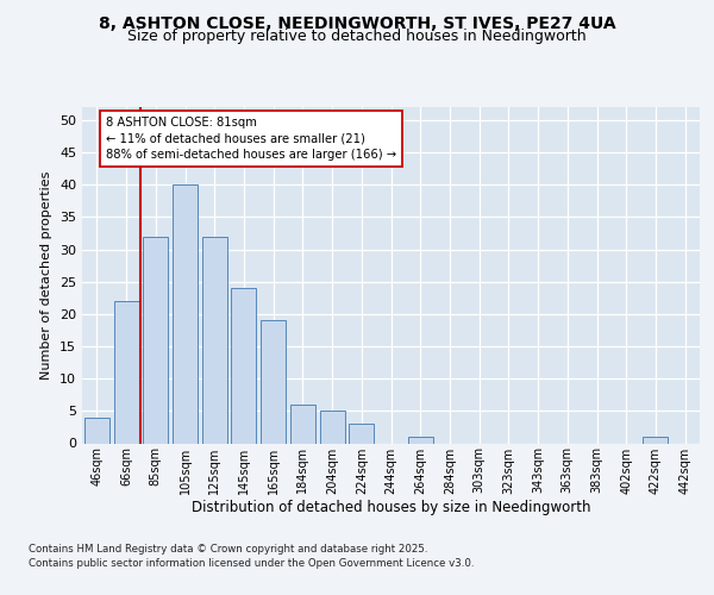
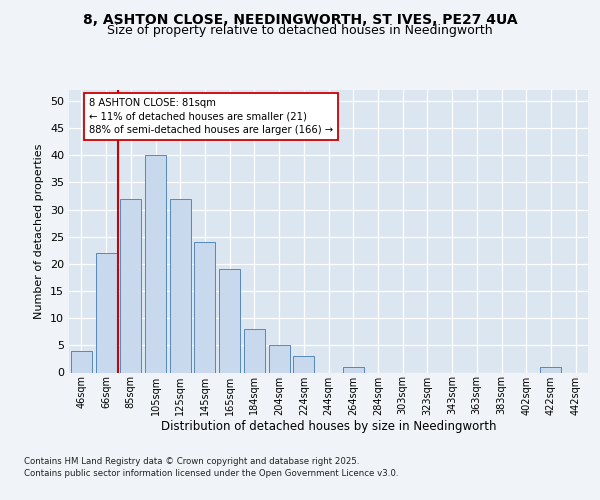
184sqm: 6 -> 8
